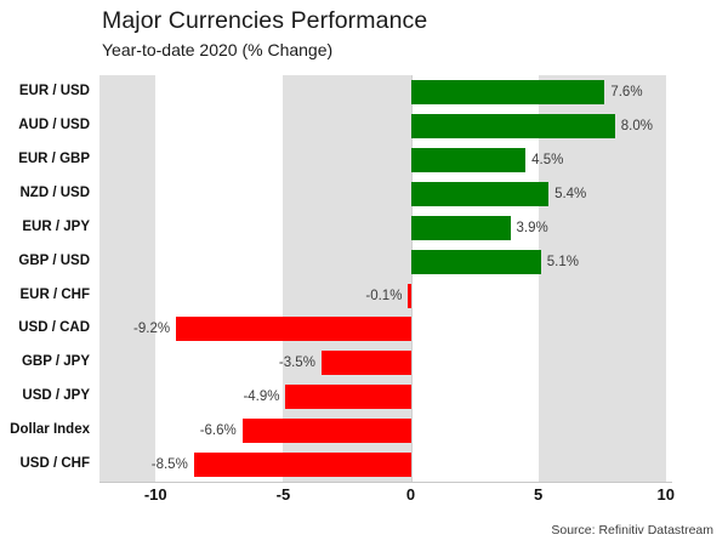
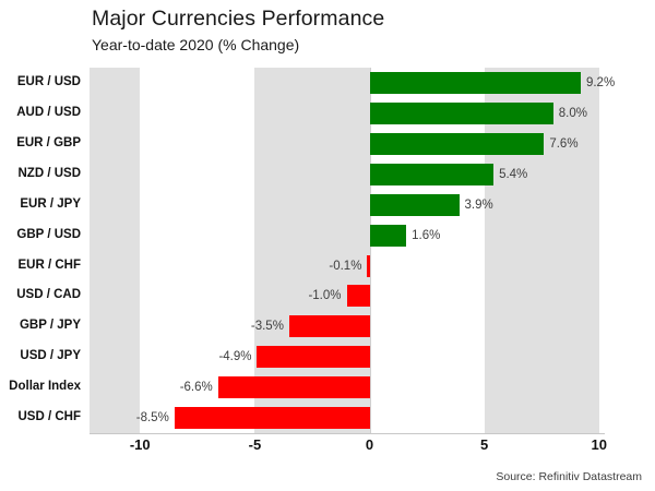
EUR / USD: 7.6% -> 9.2%
EUR / GBP: 4.5% -> 7.6%
GBP / USD: 5.1% -> 1.6%
USD / CAD: -9.2% -> -1.0%
